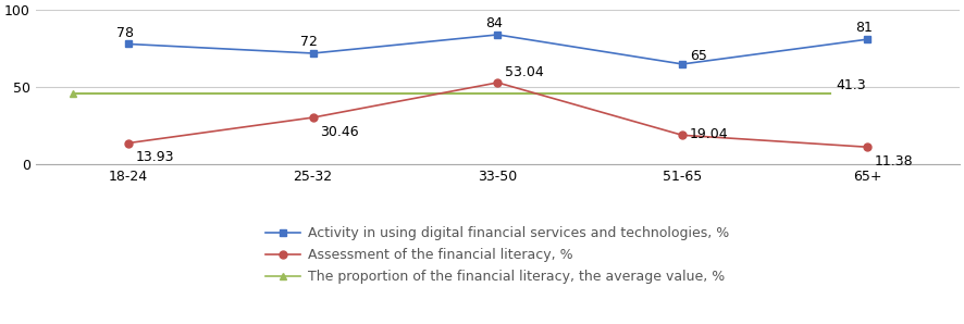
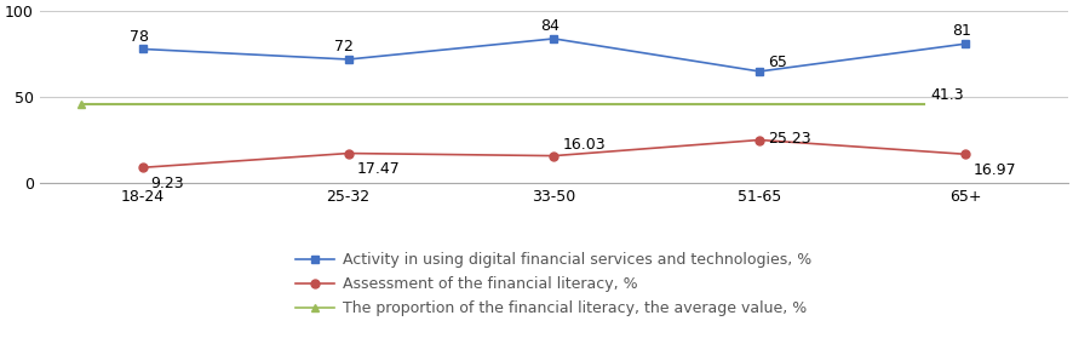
Assessment of the financial literacy, %/18-24: 13.93 -> 9.23
Assessment of the financial literacy, %/25-32: 30.46 -> 17.47
Assessment of the financial literacy, %/33-50: 53.04 -> 16.03
Assessment of the financial literacy, %/51-65: 19.04 -> 25.23
Assessment of the financial literacy, %/65+: 11.38 -> 16.97
